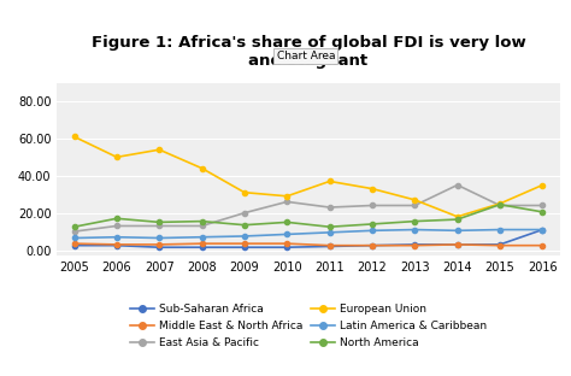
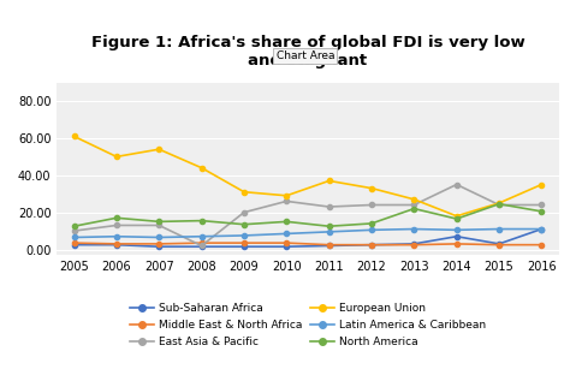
East Asia & Pacific/2008: 13 -> 2
North America/2013: 16 -> 22
Sub-Saharan Africa/2014: 3 -> 7
